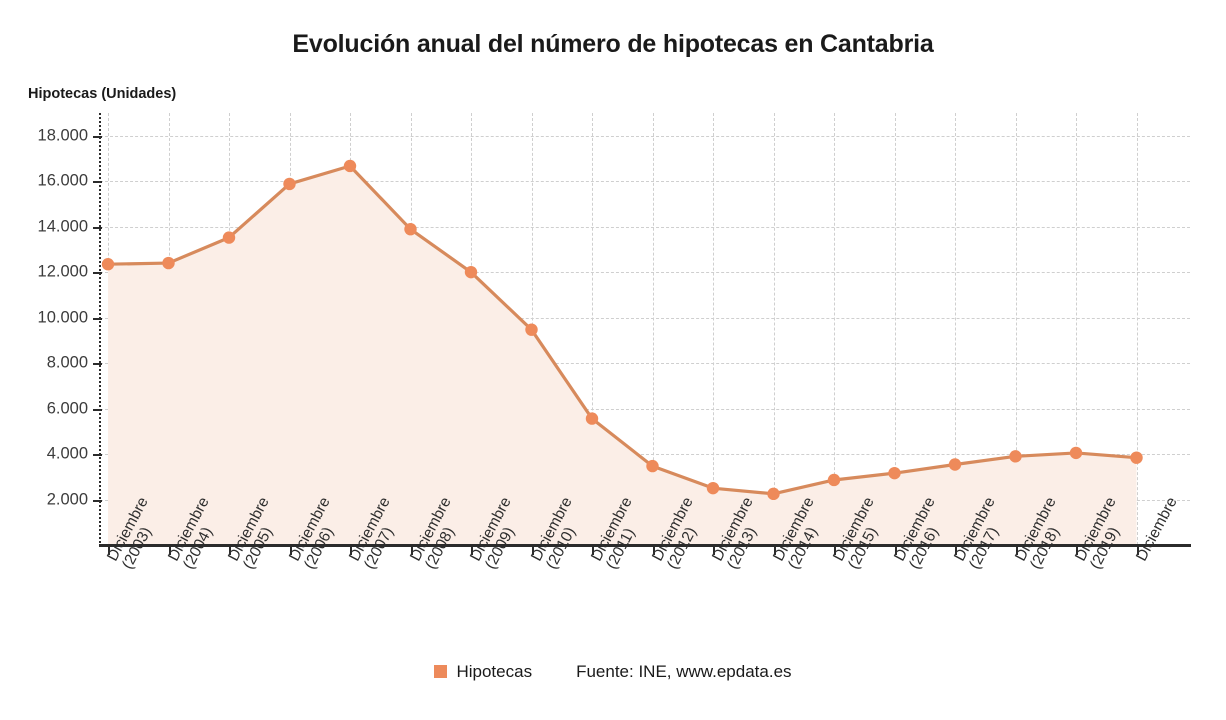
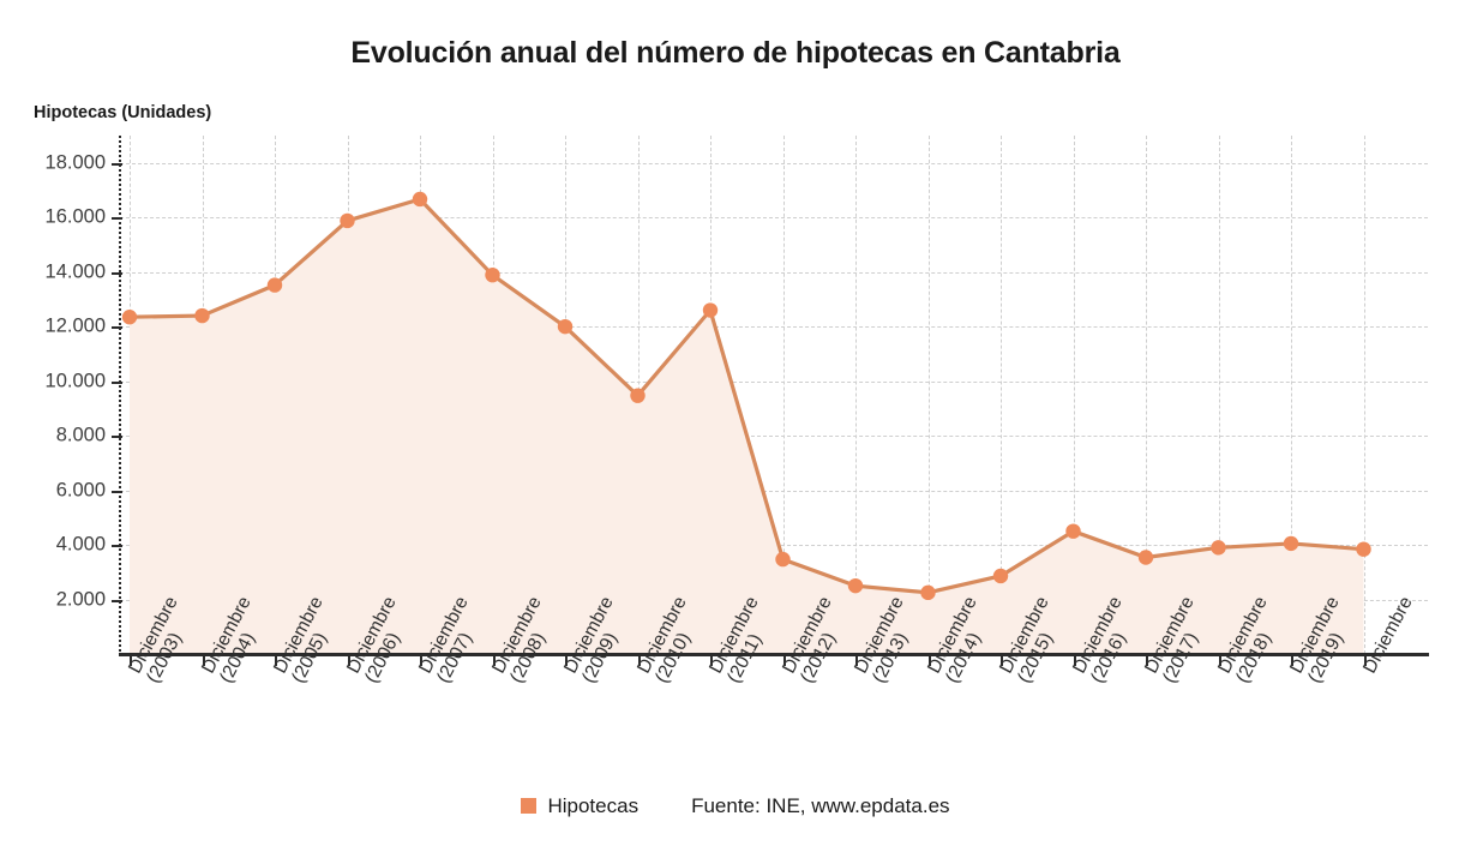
Diciembre (2011): 5600 -> 12600
Diciembre (2016): 3200 -> 4500
